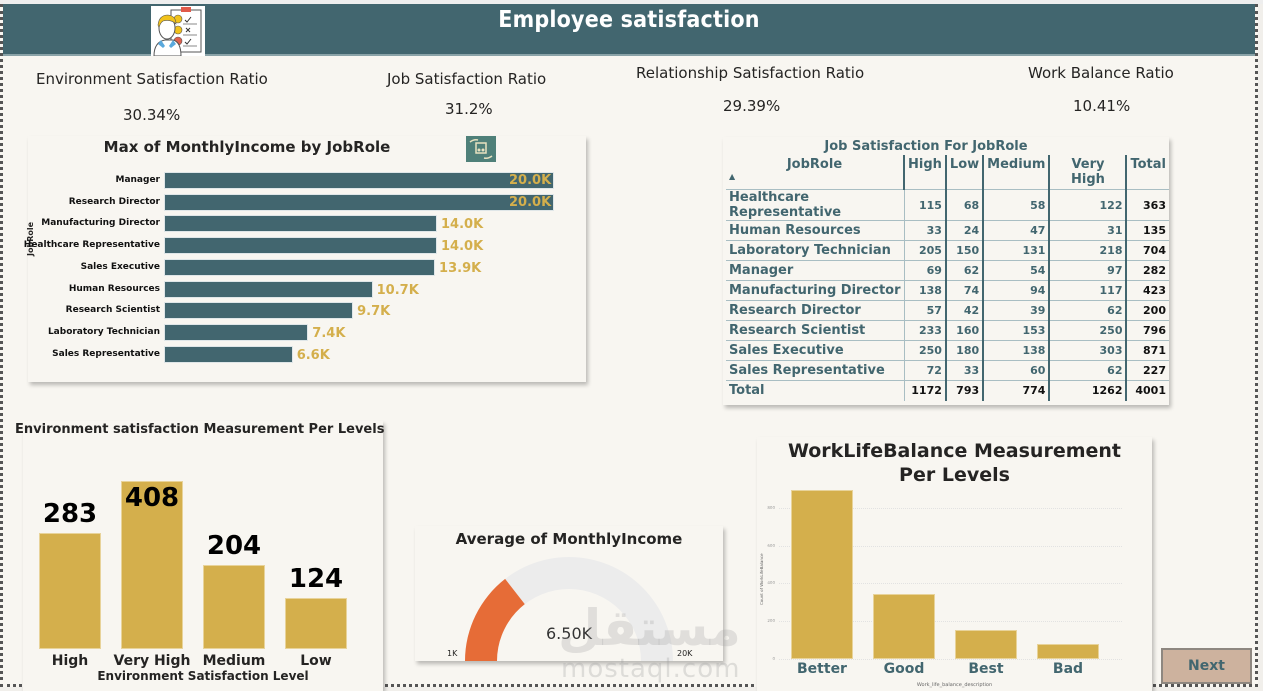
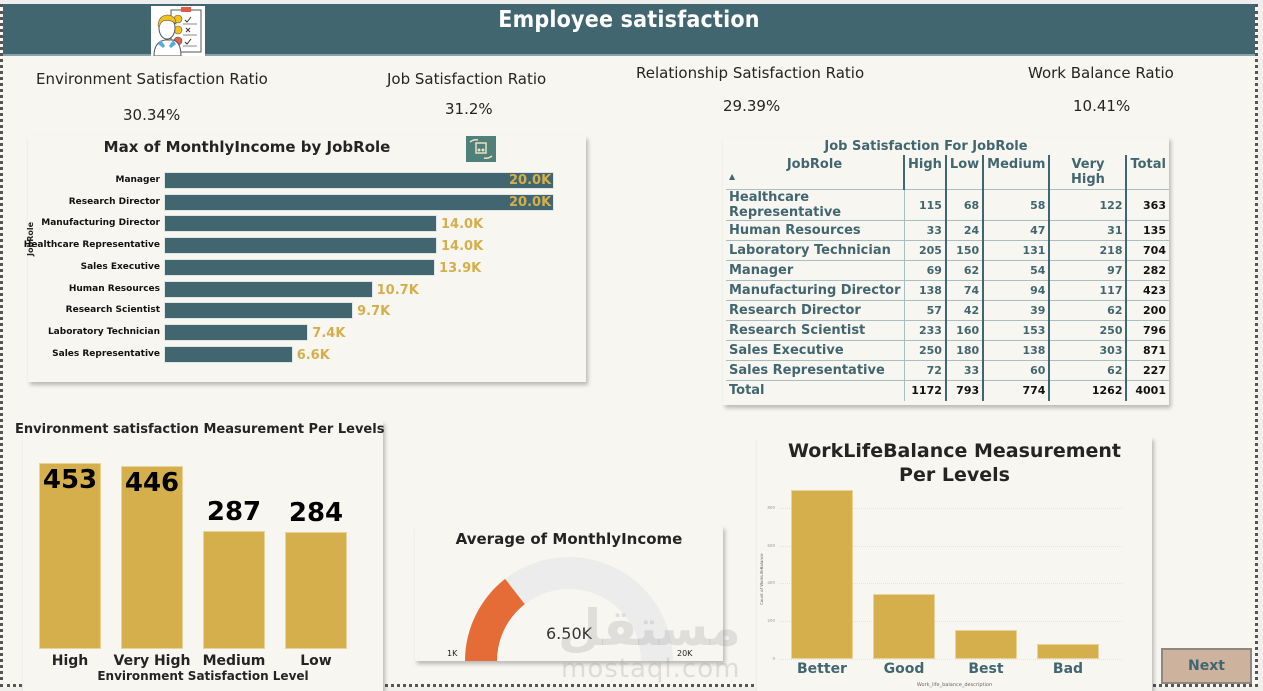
Environment satisfaction Measurement Per Levels/High: 283 -> 453
Environment satisfaction Measurement Per Levels/Very High: 408 -> 446
Environment satisfaction Measurement Per Levels/Medium: 204 -> 287
Environment satisfaction Measurement Per Levels/Low: 124 -> 284
